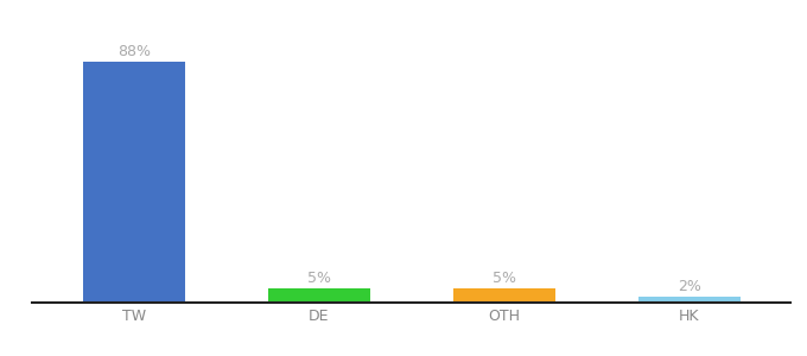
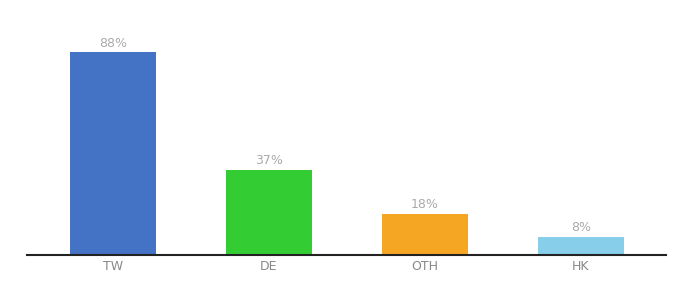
DE: 5% -> 37%
OTH: 5% -> 18%
HK: 2% -> 8%
